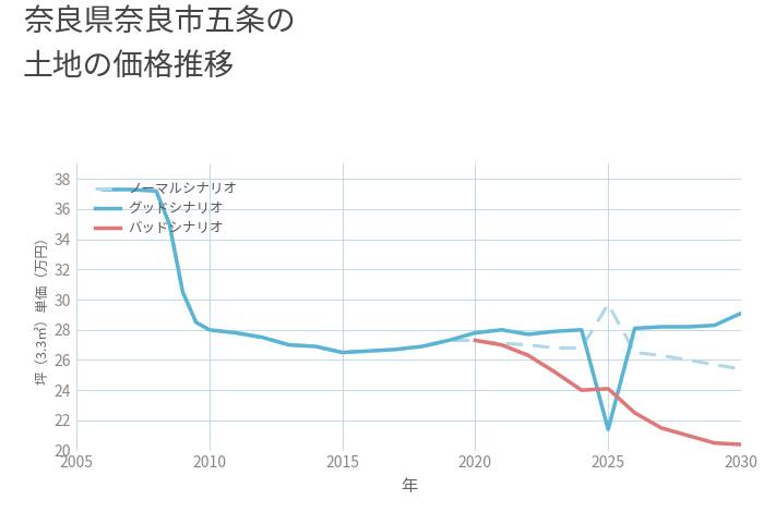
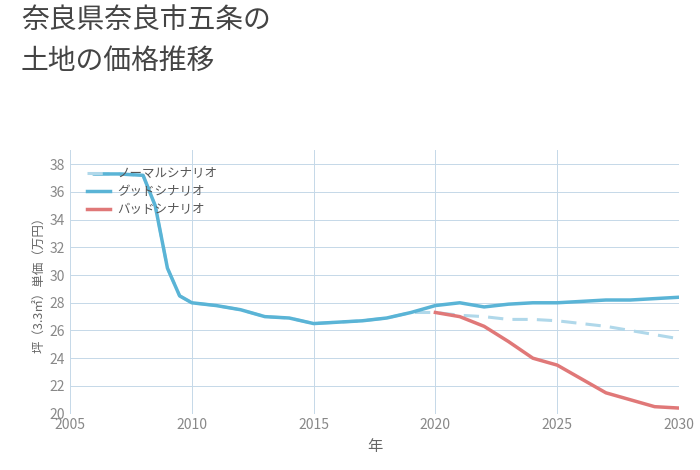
グッドシナリオ/2025: 21.4 -> 28.0
バッドシナリオ/2025: 24.1 -> 23.5
ノーマルシナリオ/2025: 29.7 -> 26.7
グッドシナリオ/2030: 29.1 -> 28.4
